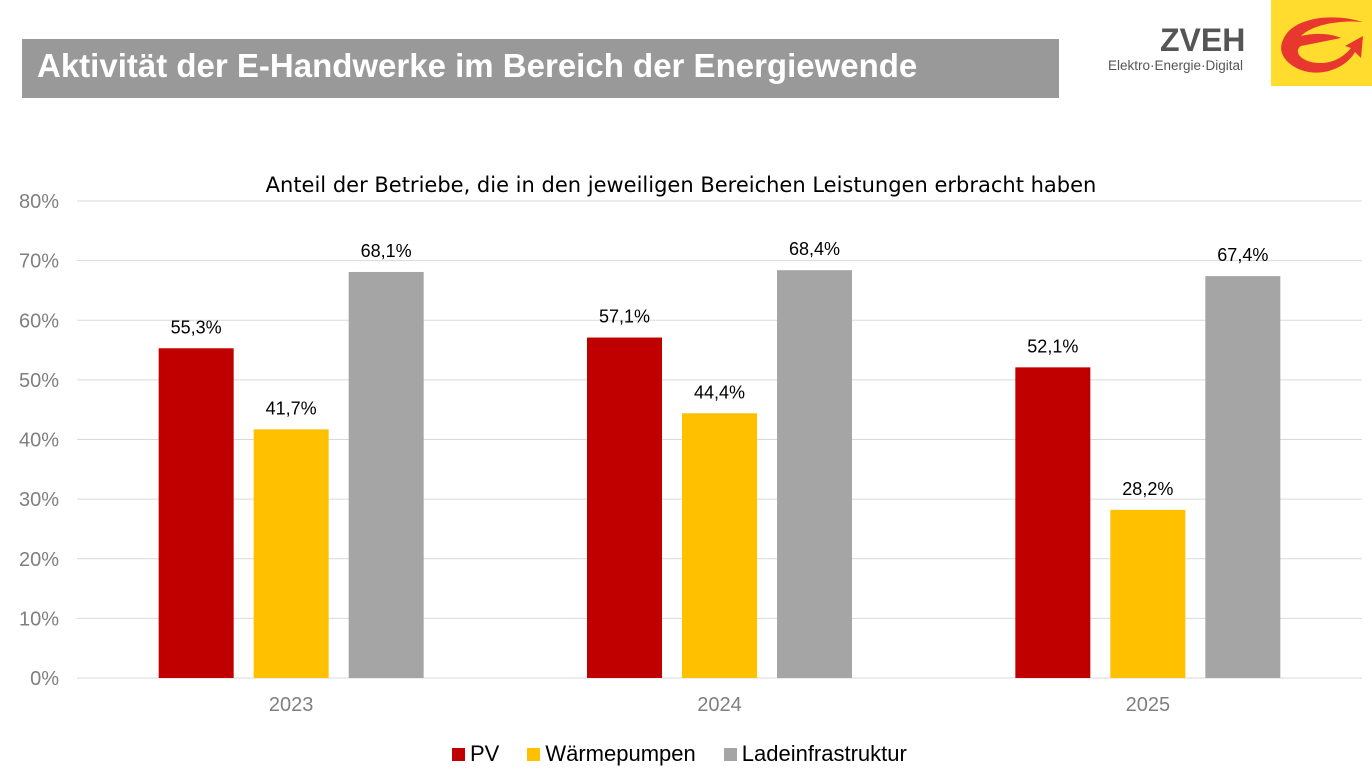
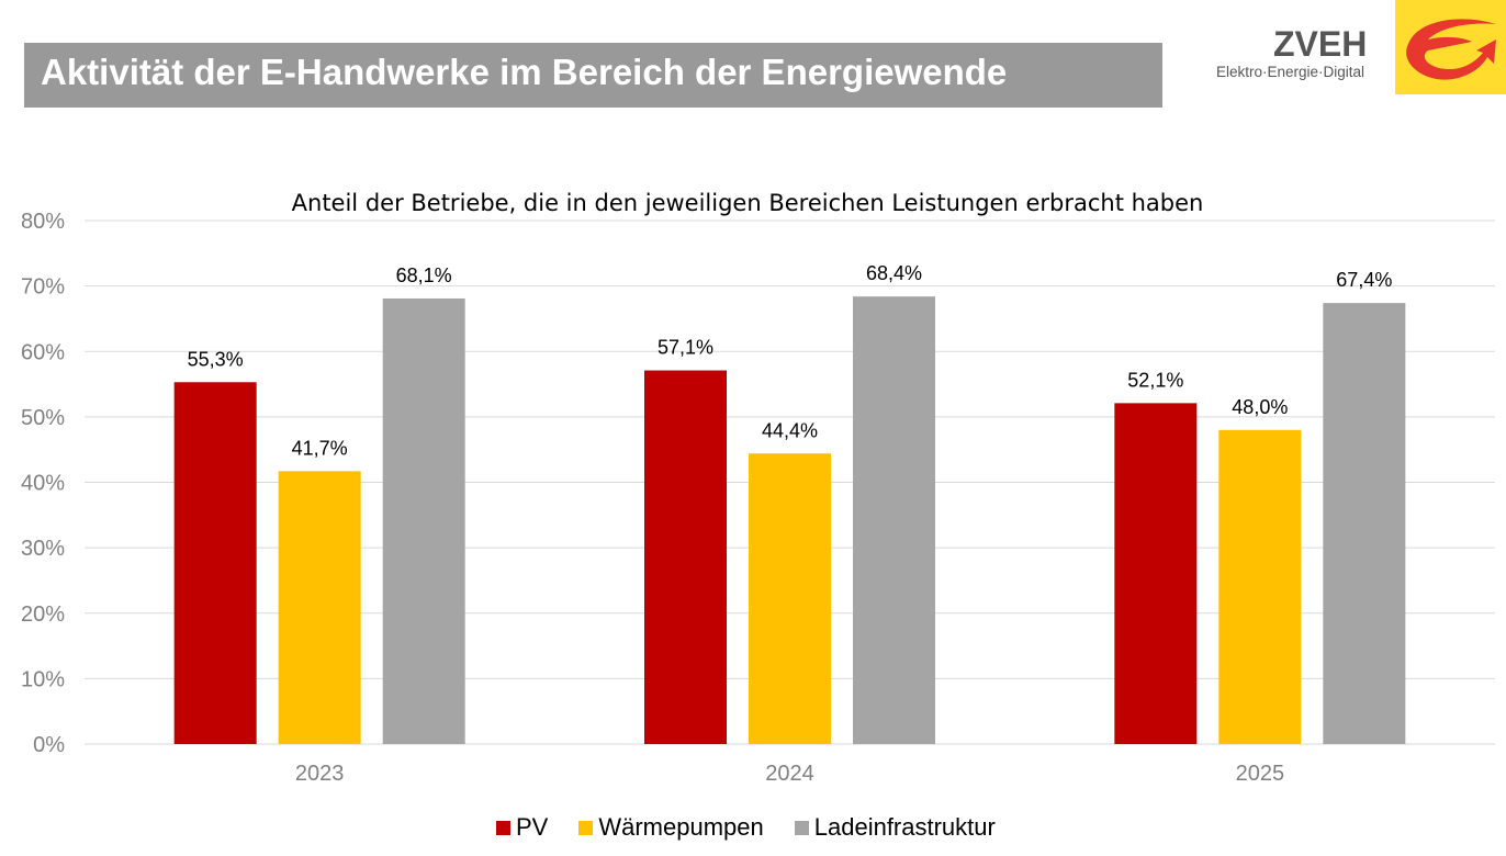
Wärmepumpen/2025: 28,2% -> 48,0%
